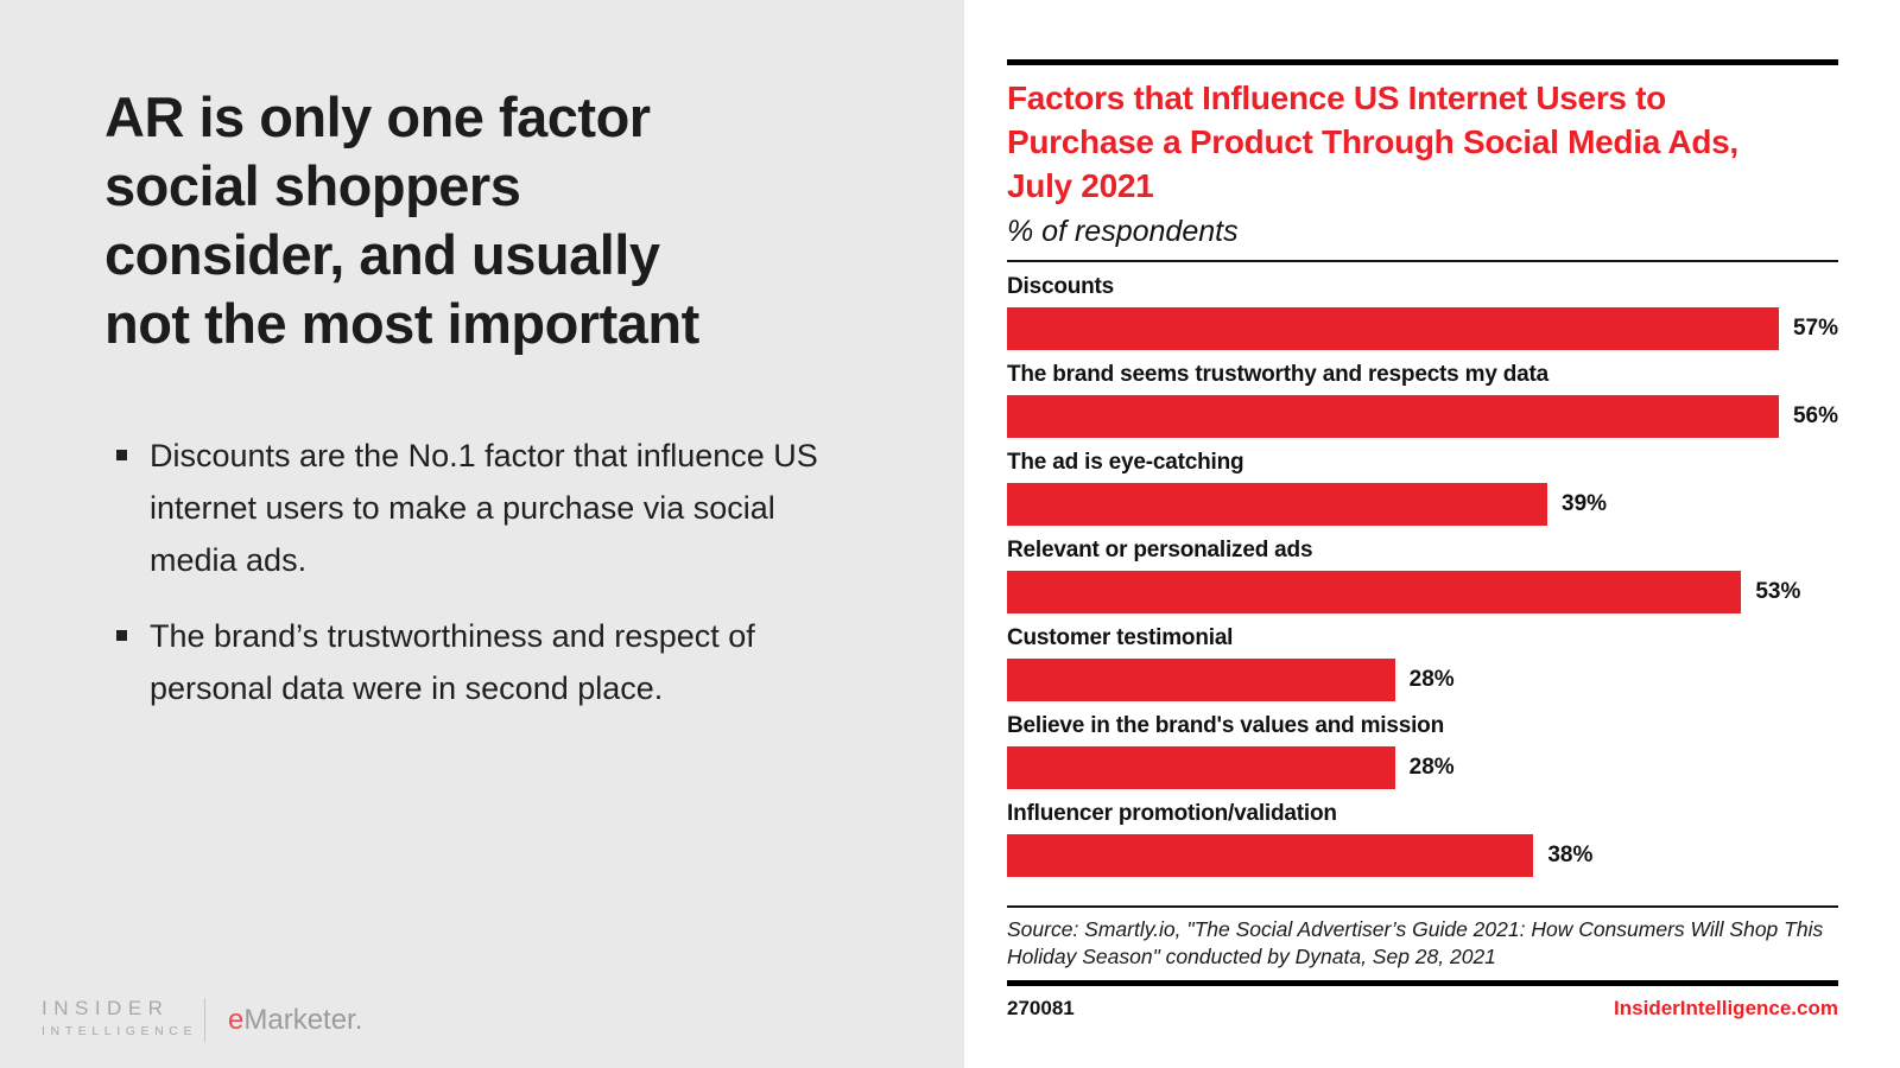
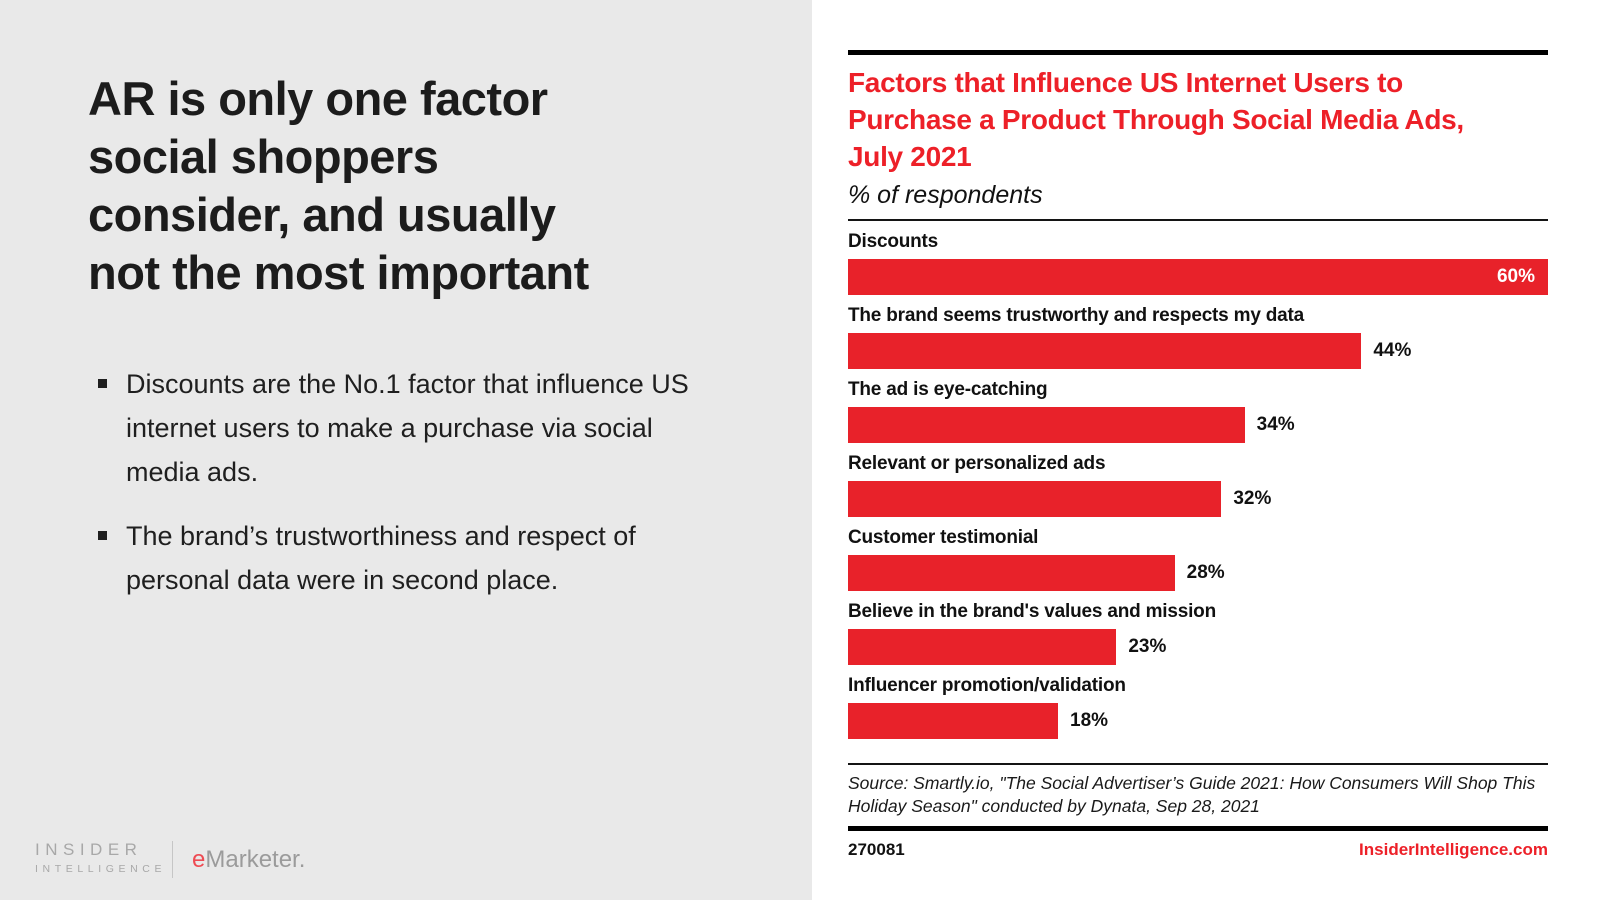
Discounts: 57% -> 60%
The brand seems trustworthy and respects my data: 56% -> 44%
The ad is eye-catching: 39% -> 34%
Relevant or personalized ads: 53% -> 32%
Believe in the brand's values and mission: 28% -> 23%
Influencer promotion/validation: 38% -> 18%
